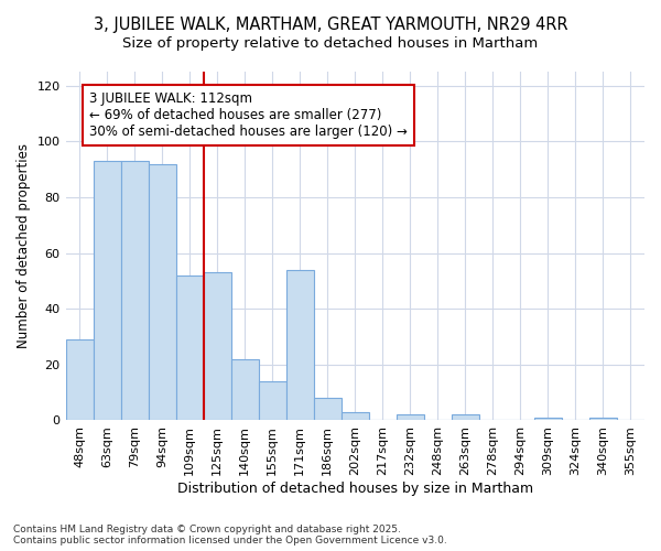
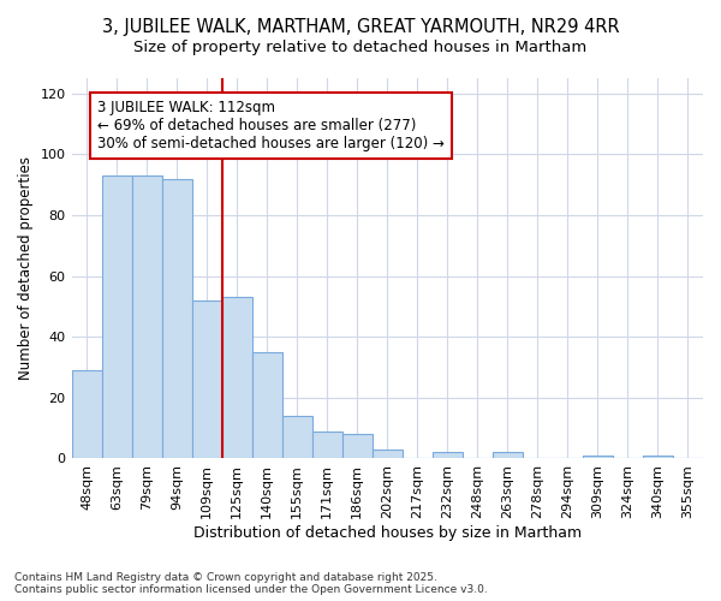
140sqm: 22 -> 35
171sqm: 54 -> 9
